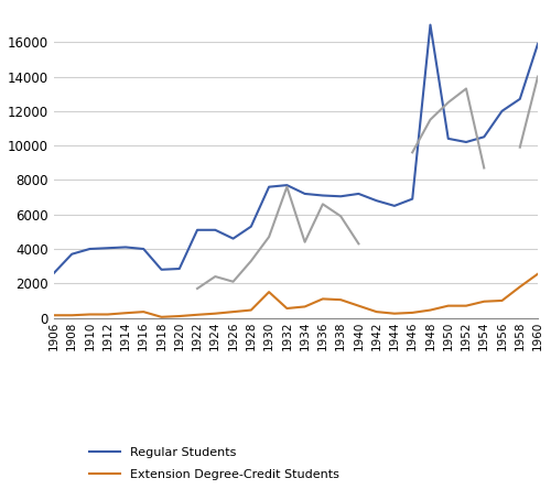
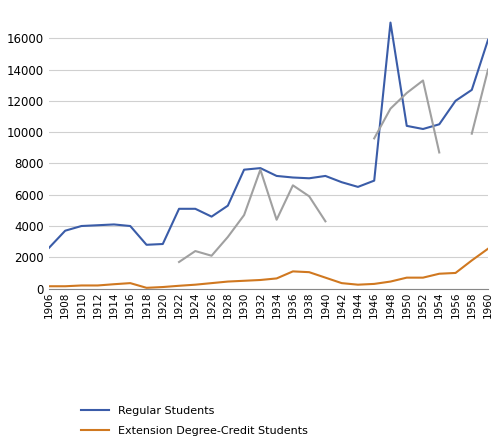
Extension Degree-Credit Students/1930: 1500 -> 500
